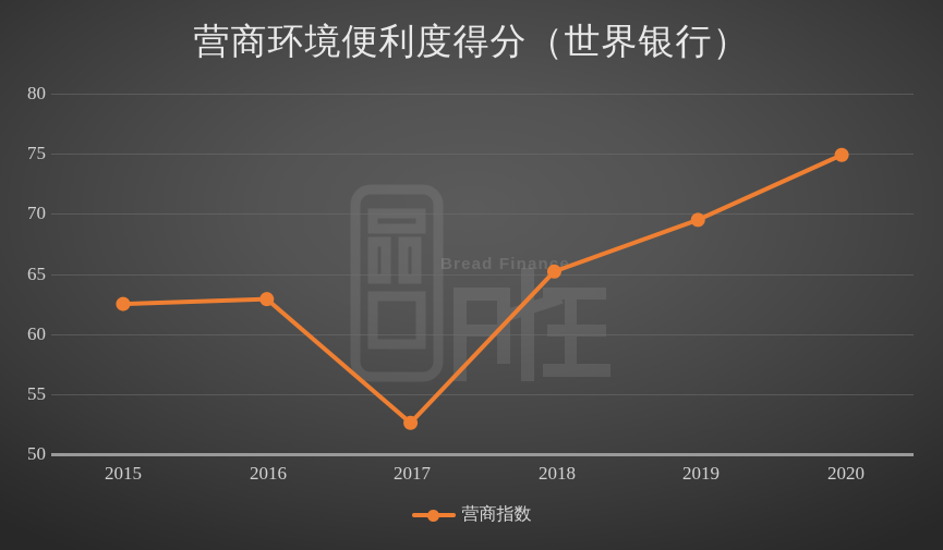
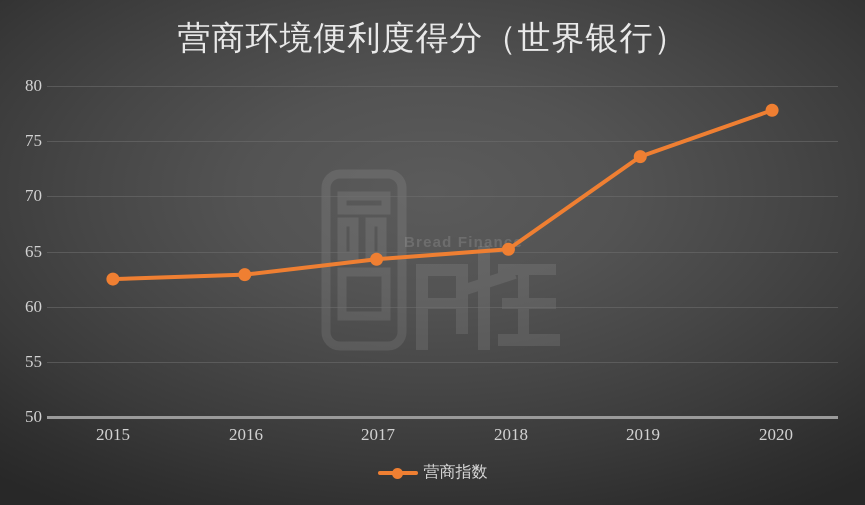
2017: 52.6 -> 64.3
2019: 69.5 -> 73.6
2020: 74.9 -> 77.8
